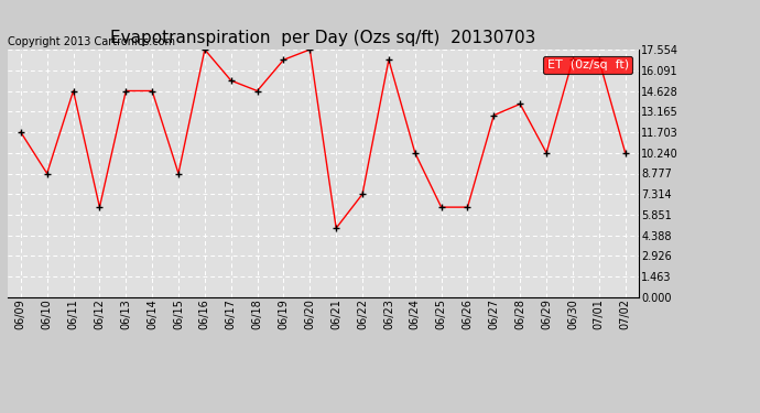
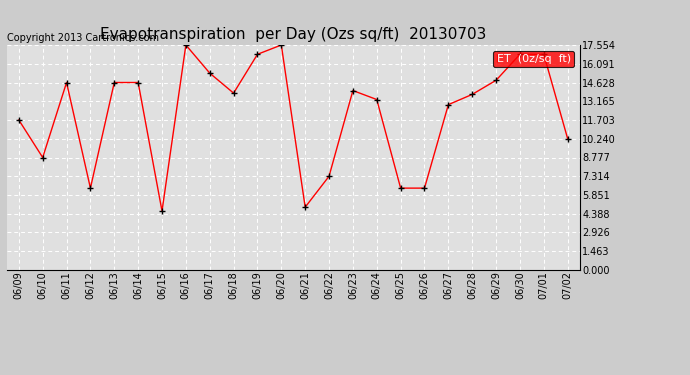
06/15: 8.8 -> 4.6
06/18: 14.6 -> 13.8
06/23: 16.8 -> 14.0
06/24: 10.2 -> 13.3
06/29: 10.2 -> 14.8
